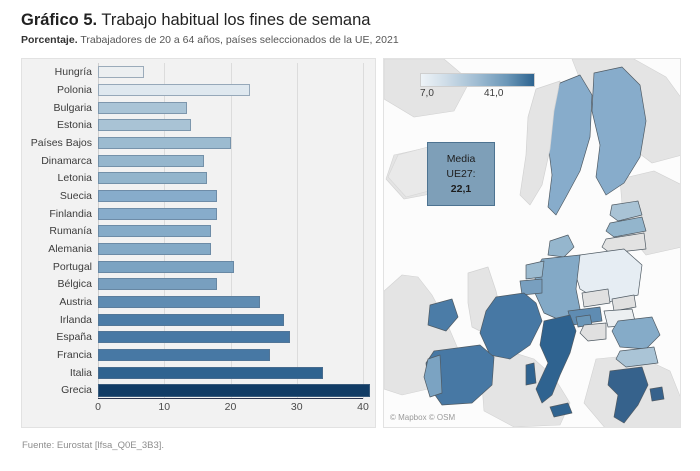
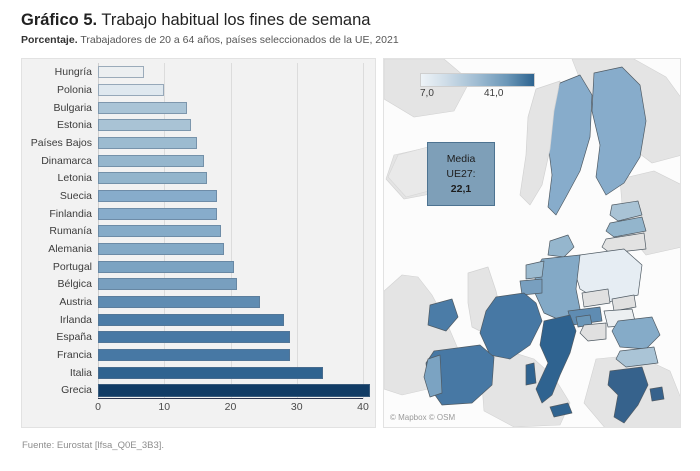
Polonia: 23 -> 10
Países Bajos: 20 -> 15
Rumanía: 17 -> 18
Alemania: 17 -> 19
Bélgica: 18 -> 21
Francia: 26 -> 29
